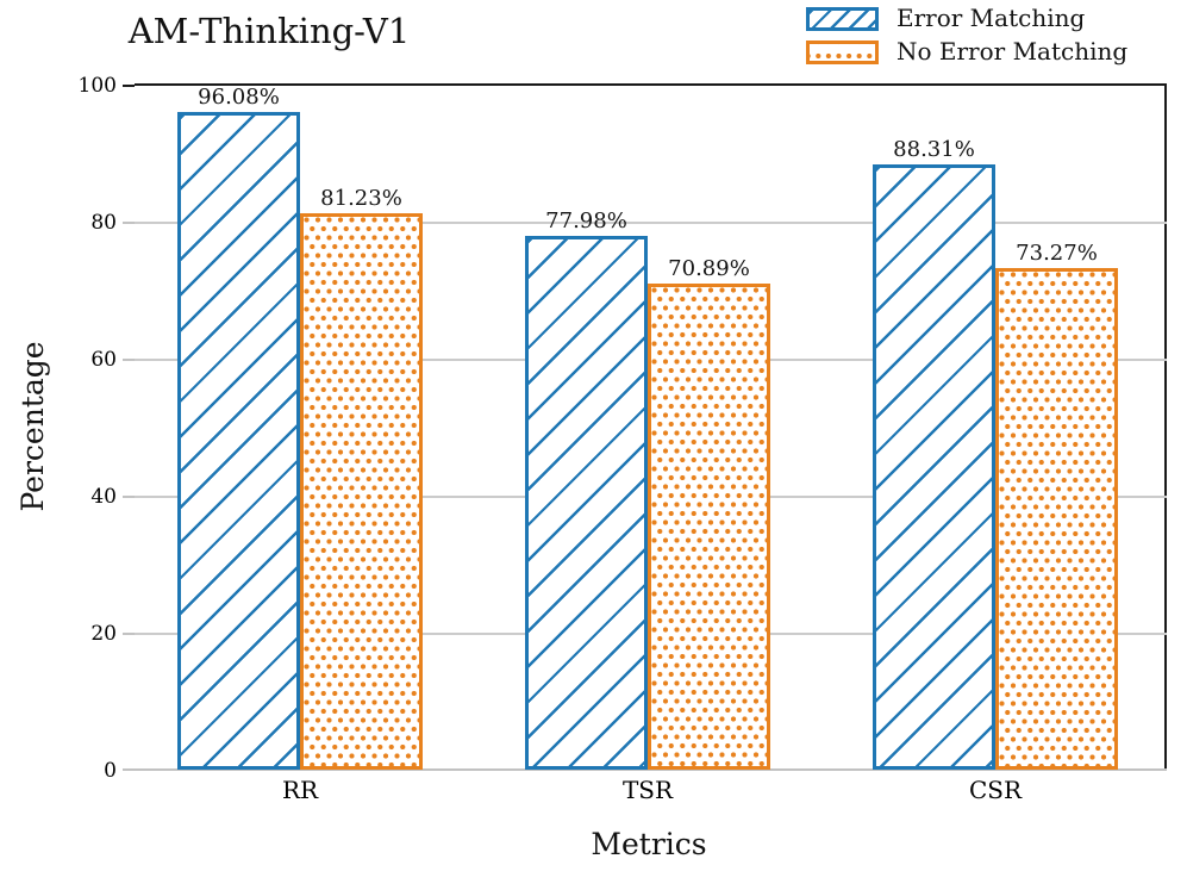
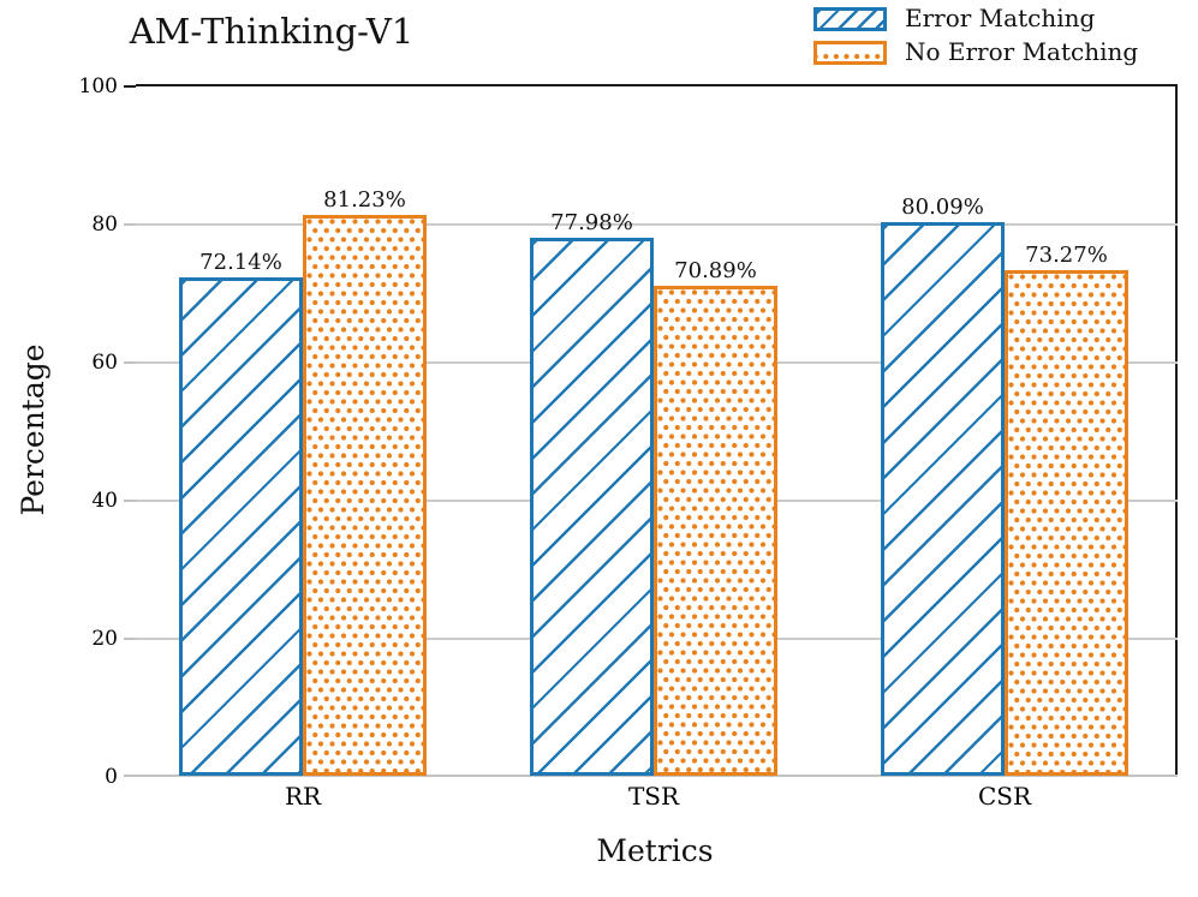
Error Matching/RR: 96.08% -> 72.14%
Error Matching/CSR: 88.31% -> 80.09%
